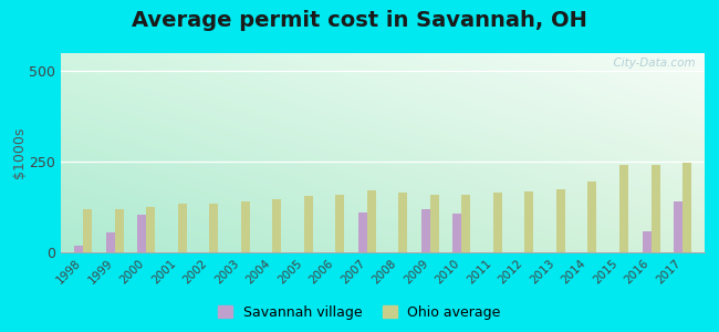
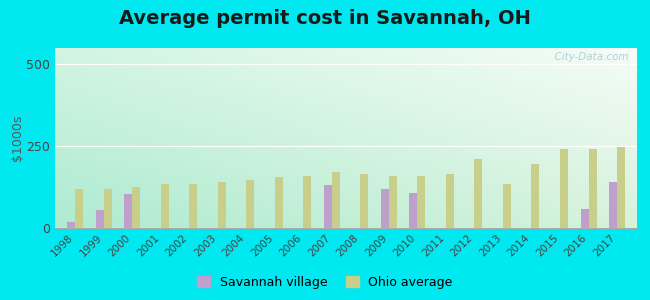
Savannah village/2007: 110 -> 130
Ohio average/2012: 168 -> 210
Ohio average/2013: 173 -> 135
